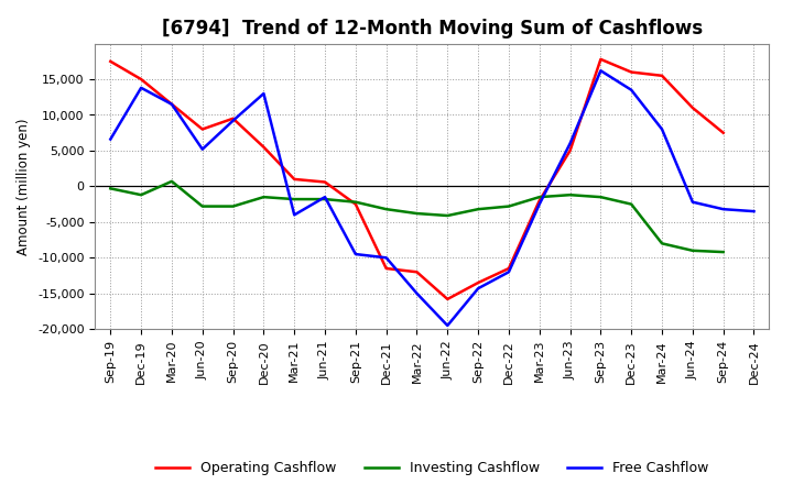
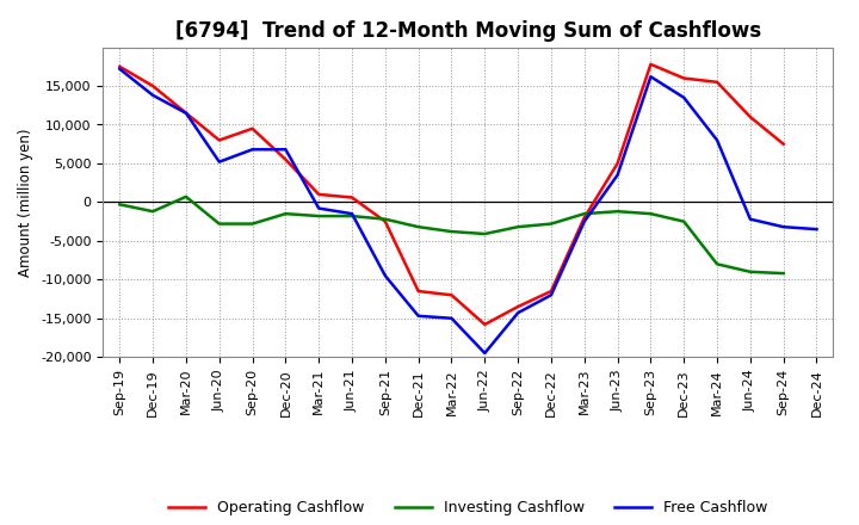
Free Cashflow/Sep-19: 6,600 -> 17,200
Free Cashflow/Sep-20: 9,200 -> 6,800
Free Cashflow/Dec-20: 13,000 -> 6,800
Free Cashflow/Mar-21: -4,000 -> -800
Free Cashflow/Dec-21: -10,000 -> -14,700
Free Cashflow/Jun-23: 6,000 -> 3,500
